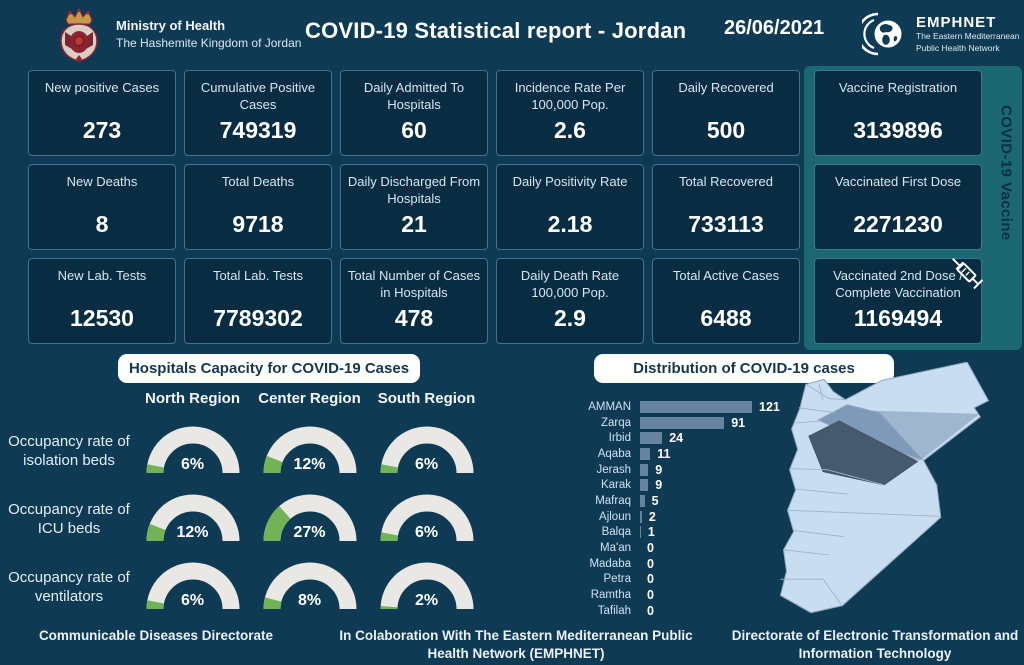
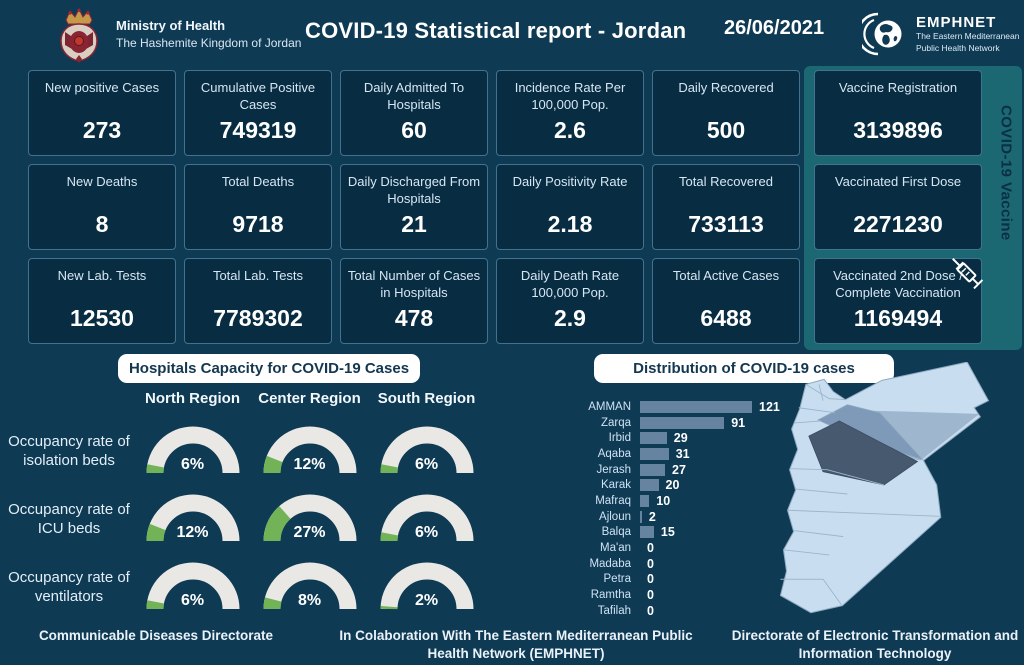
Distribution of COVID-19 cases/Irbid: 24 -> 29
Distribution of COVID-19 cases/Aqaba: 11 -> 31
Distribution of COVID-19 cases/Jerash: 9 -> 27
Distribution of COVID-19 cases/Karak: 9 -> 20
Distribution of COVID-19 cases/Mafraq: 5 -> 10
Distribution of COVID-19 cases/Balqa: 1 -> 15
